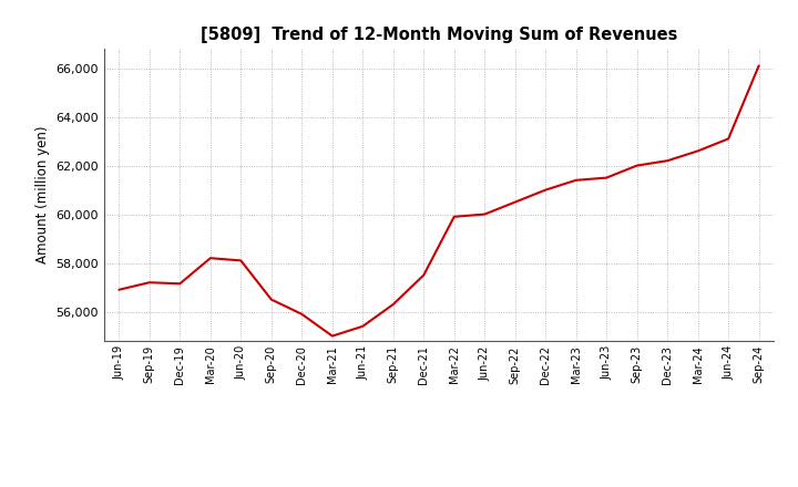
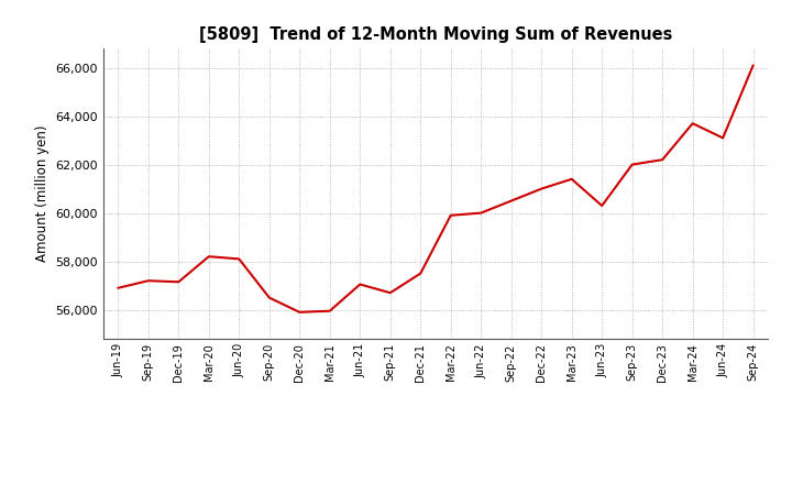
Mar-21: 55,000 -> 55,950
Jun-21: 55,400 -> 57,050
Sep-21: 56,300 -> 56,700
Jun-23: 61,500 -> 60,300
Mar-24: 62,600 -> 63,700
